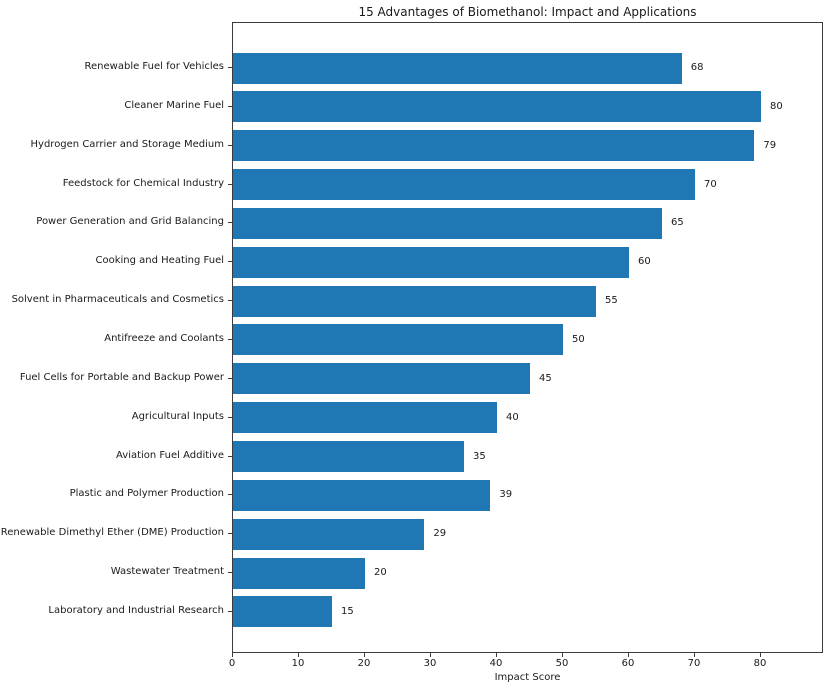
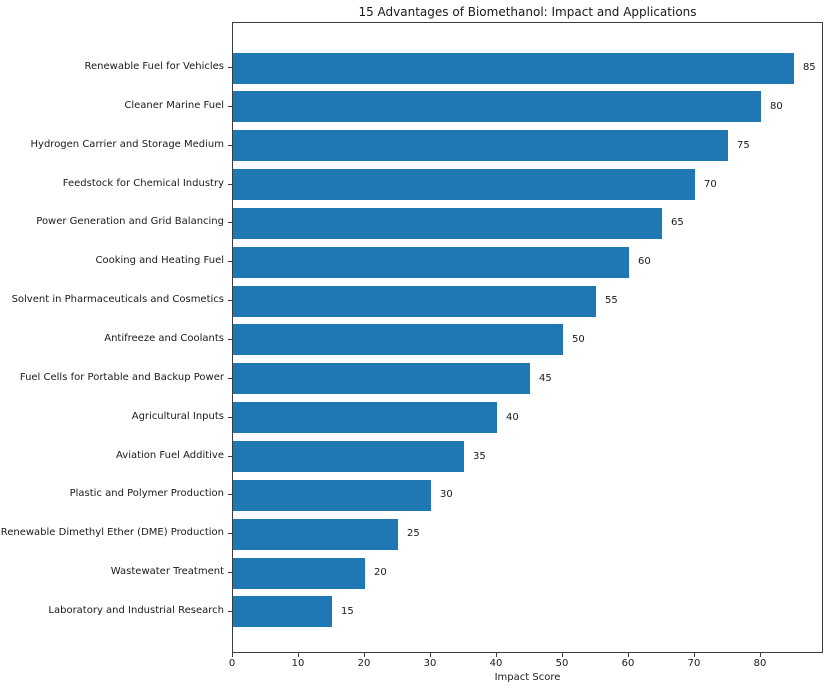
Renewable Fuel for Vehicles: 68 -> 85
Hydrogen Carrier and Storage Medium: 79 -> 75
Plastic and Polymer Production: 39 -> 30
Renewable Dimethyl Ether (DME) Production: 29 -> 25
